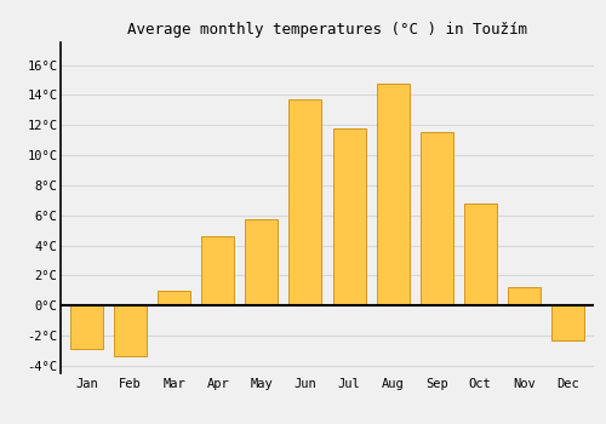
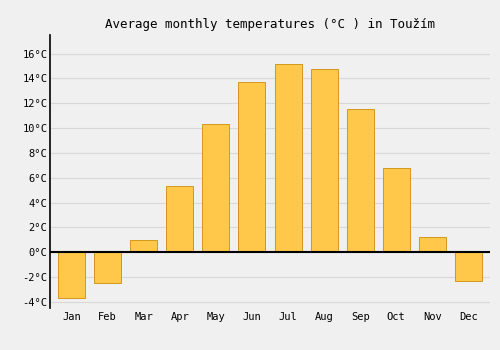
Jan: -2.9°C -> -3.7°C
Feb: -3.4°C -> -2.5°C
Apr: 4.6°C -> 5.3°C
May: 5.7°C -> 10.3°C
Jul: 11.8°C -> 15.2°C
